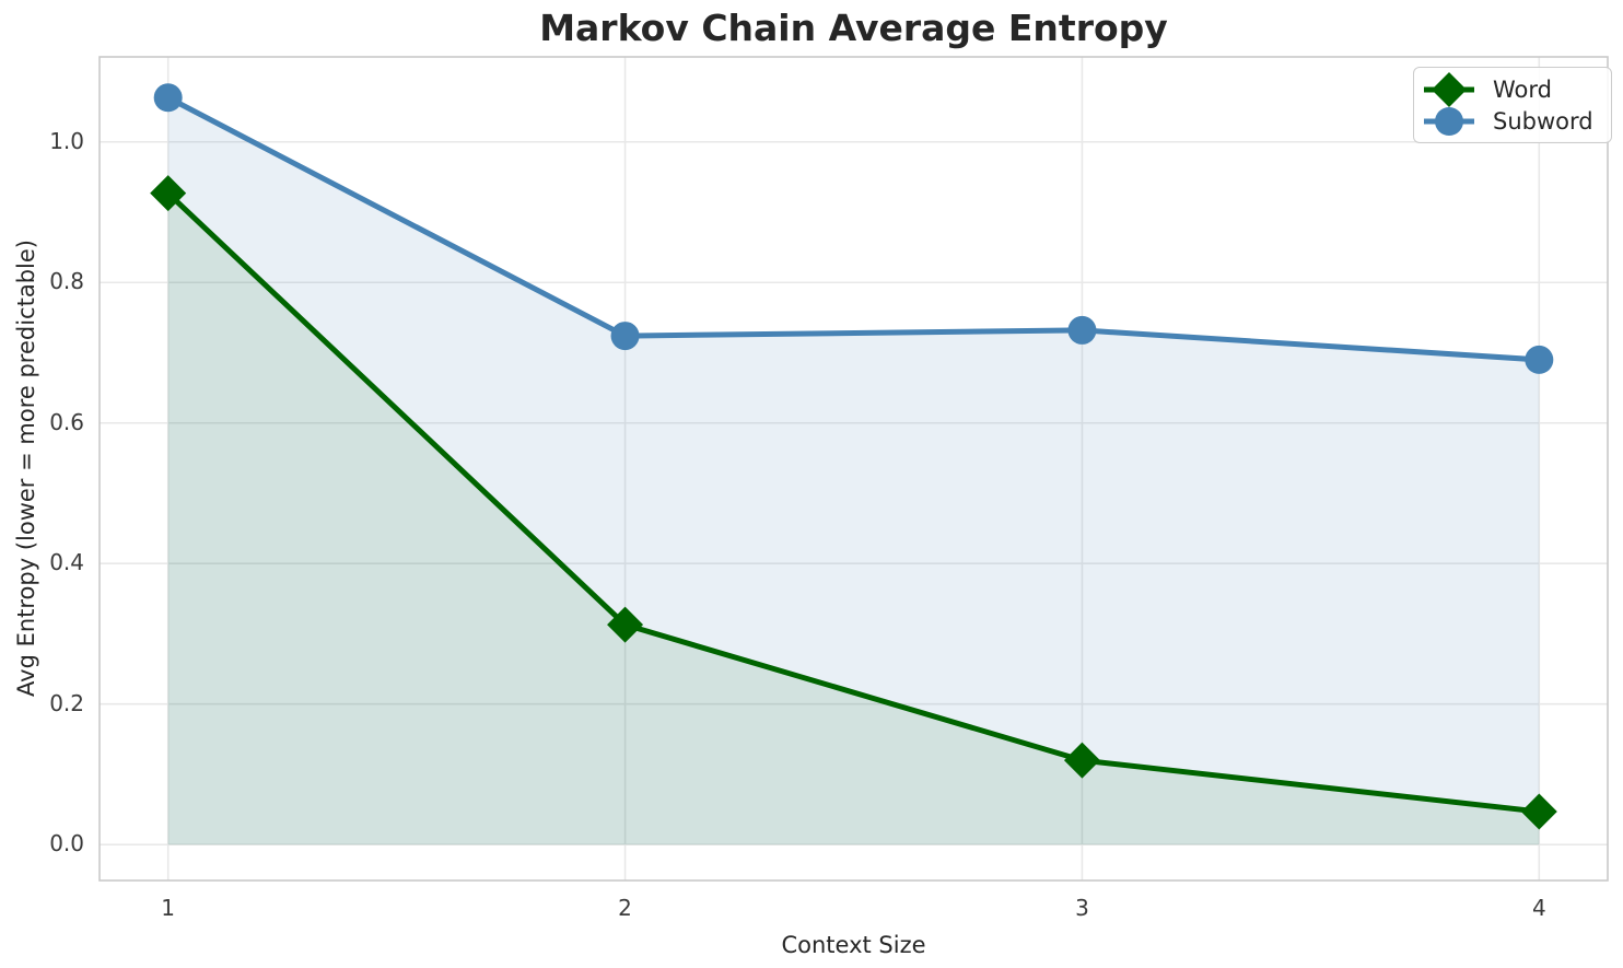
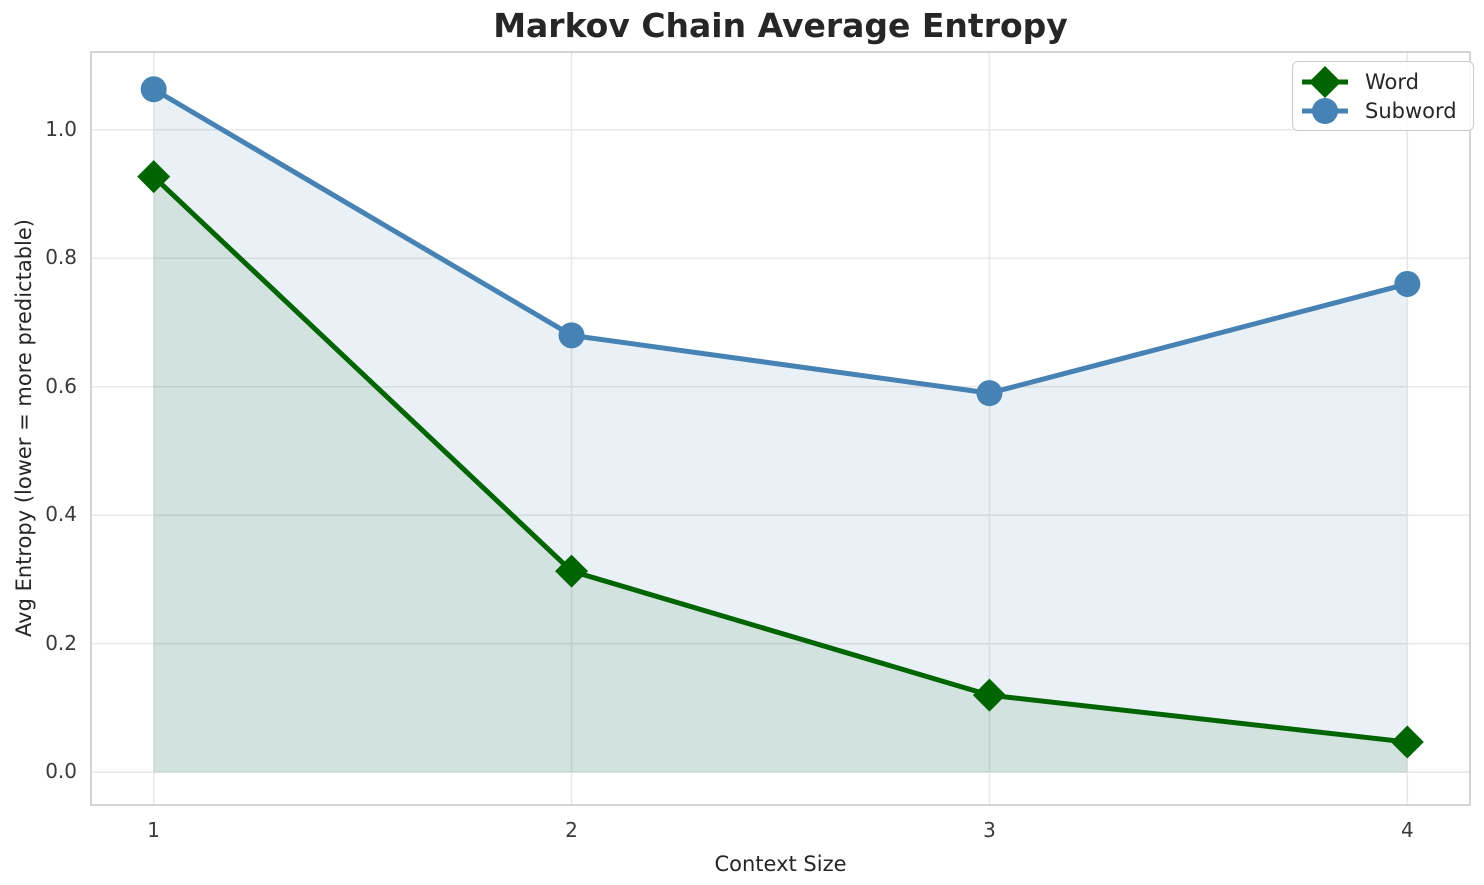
Subword/2: 0.72 -> 0.68
Subword/3: 0.73 -> 0.59
Subword/4: 0.69 -> 0.76
